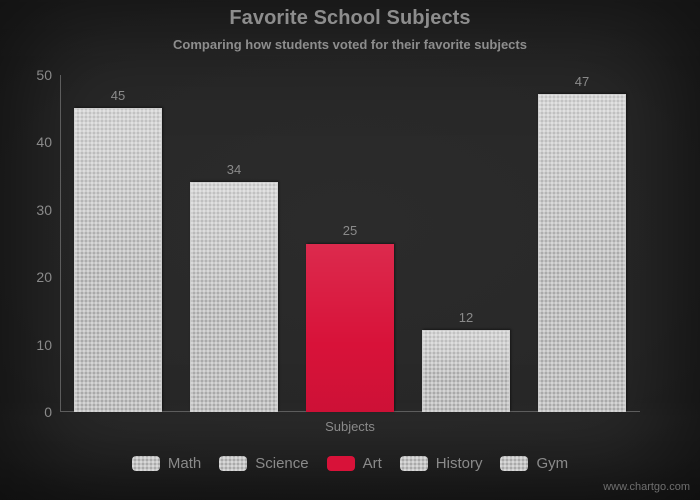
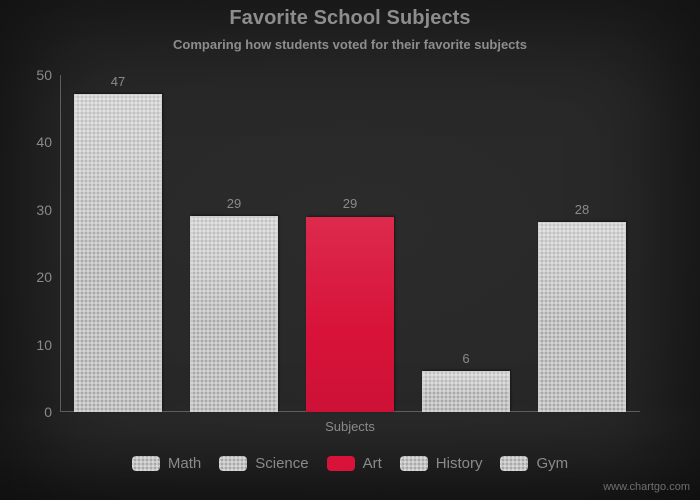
Math: 45 -> 47
Science: 34 -> 29
Art: 25 -> 29
History: 12 -> 6
Gym: 47 -> 28
